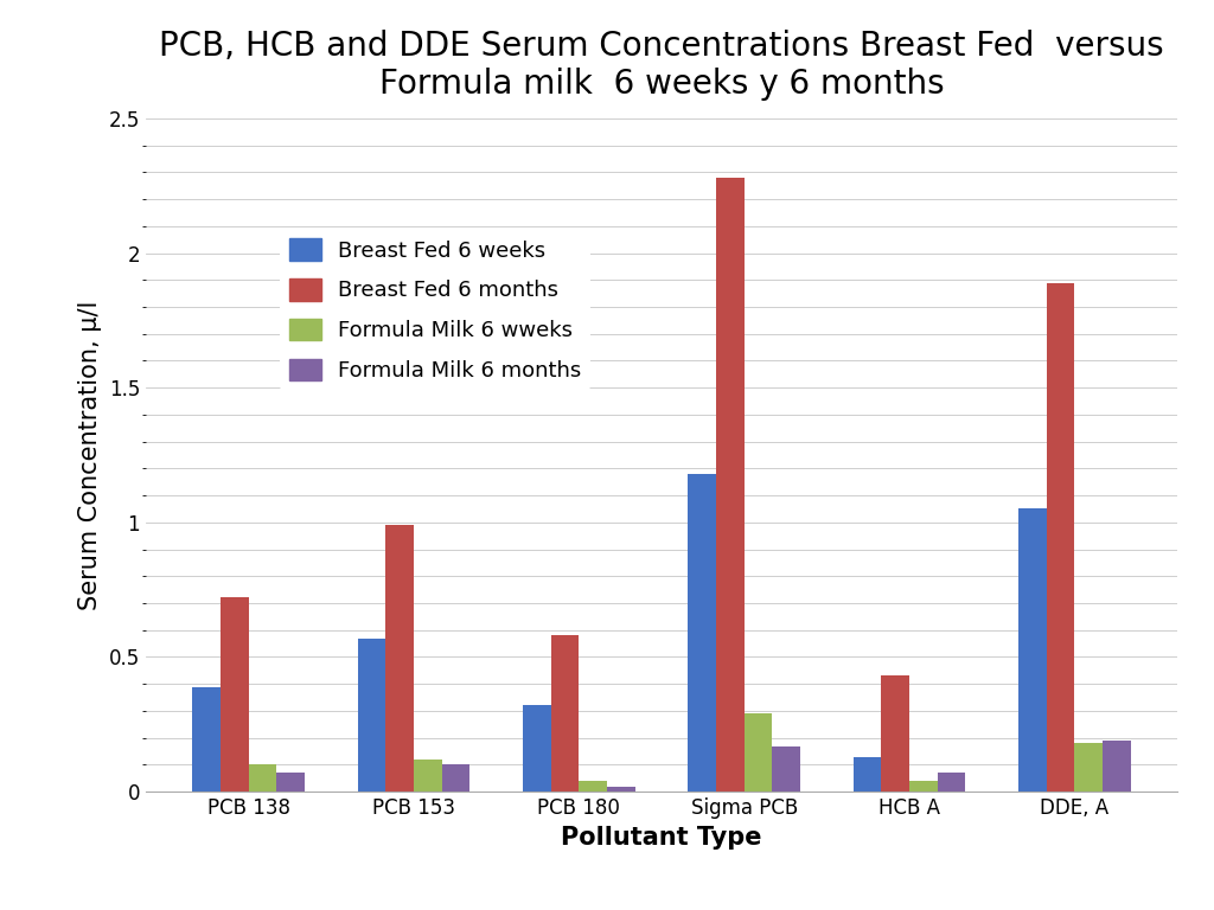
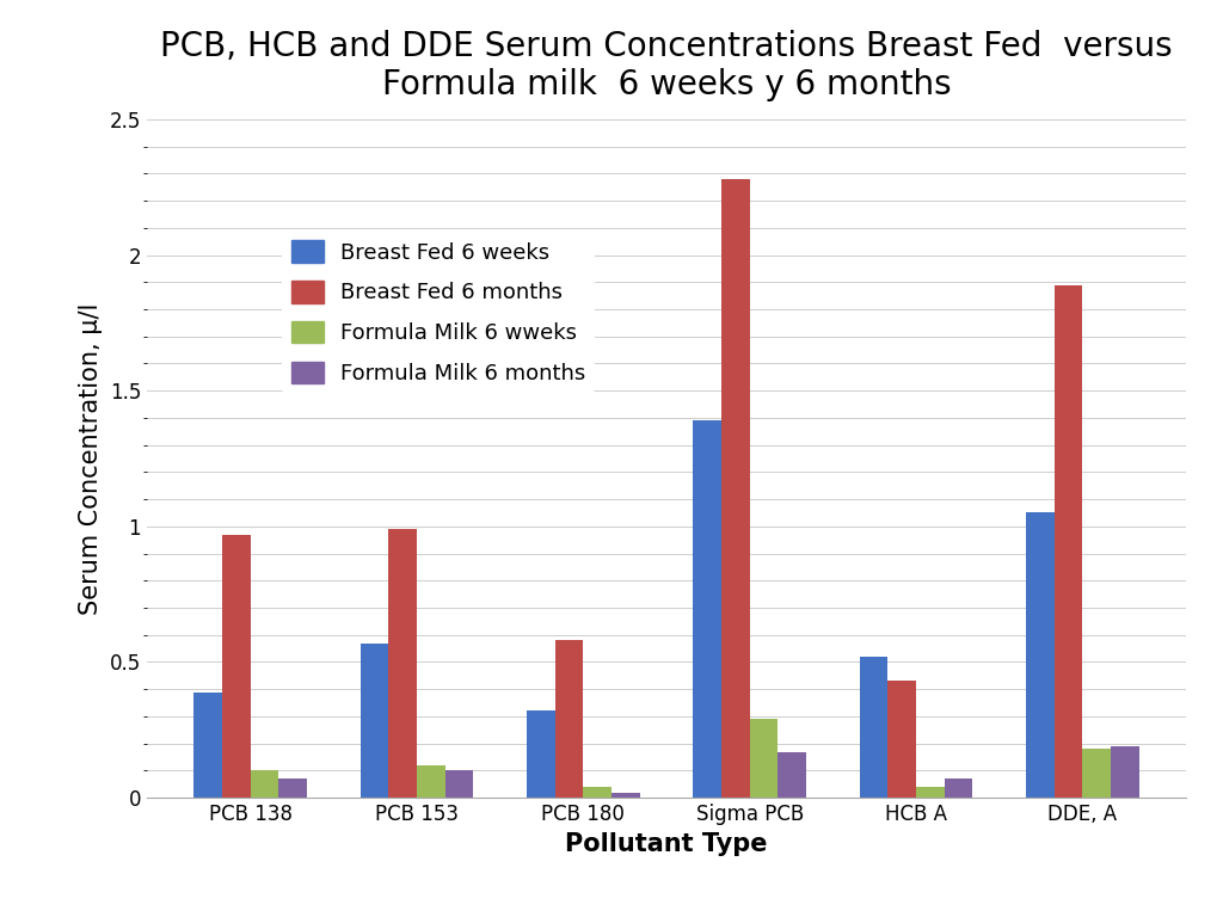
Breast Fed 6 months/PCB 138: 0.72 -> 0.97
Breast Fed 6 weeks/Sigma PCB: 1.18 -> 1.39
Breast Fed 6 weeks/HCB A: 0.13 -> 0.52
